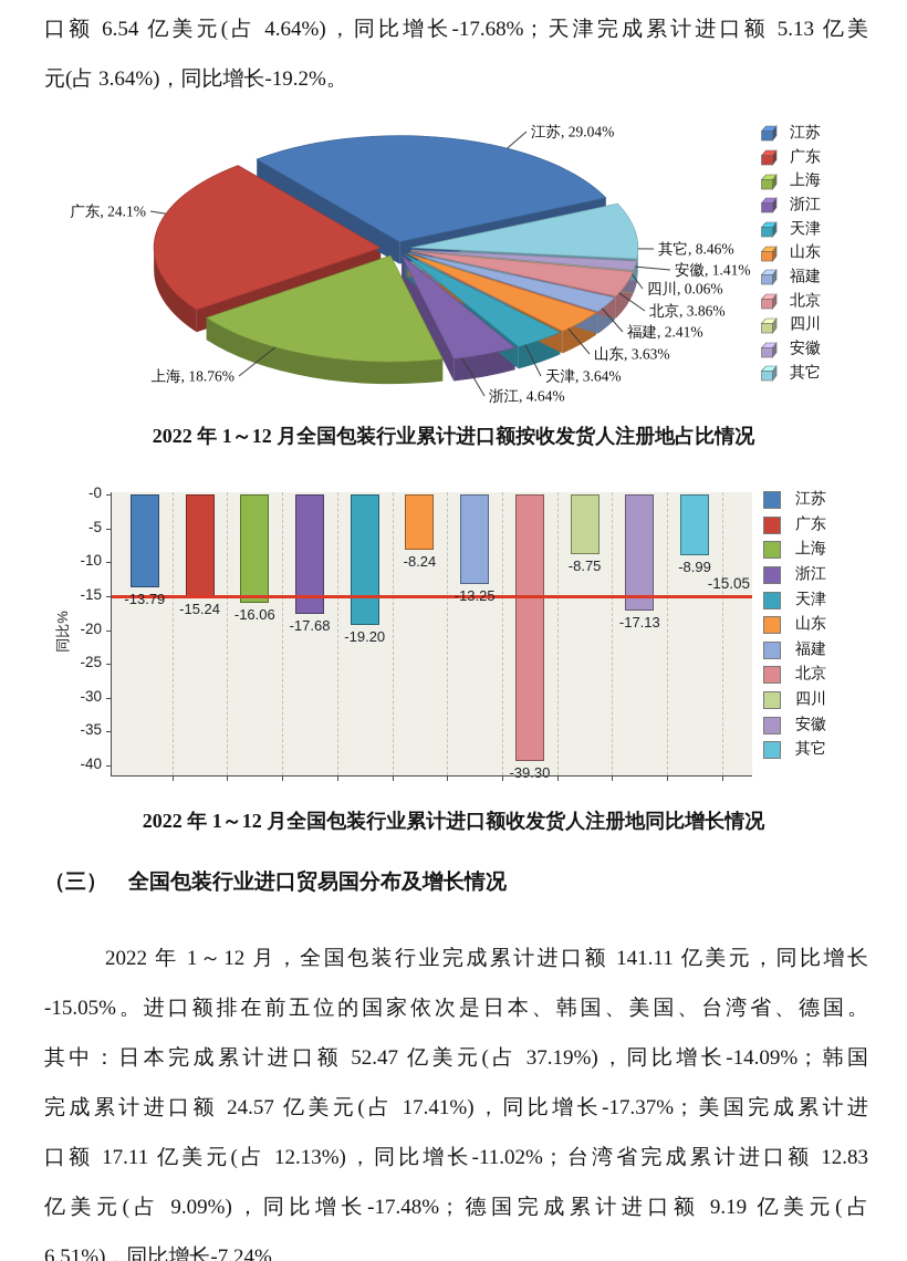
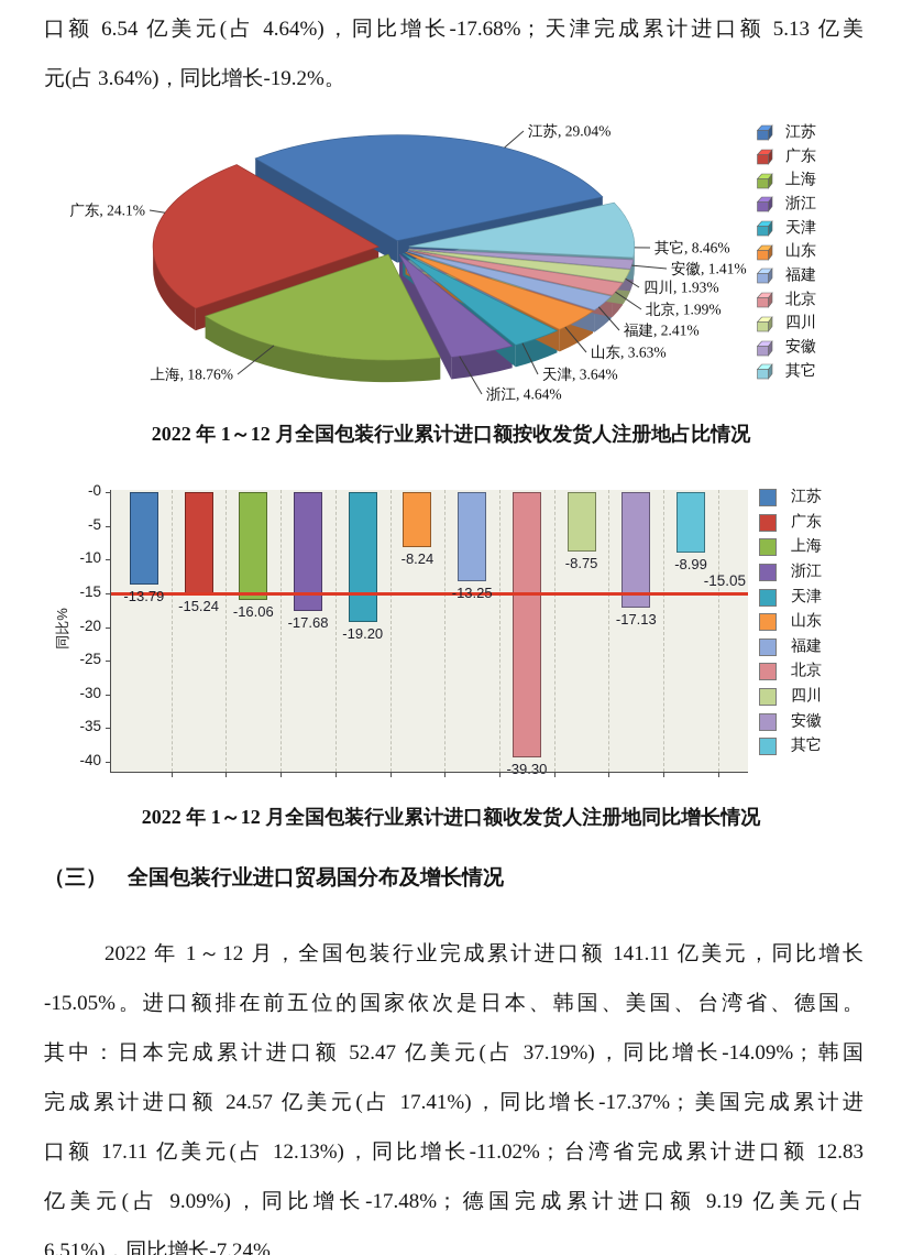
2022 年 1～12 月全国包装行业累计进口额按收发货人注册地占比情况/北京: 3.86% -> 1.99%
2022 年 1～12 月全国包装行业累计进口额按收发货人注册地占比情况/四川: 0.06% -> 1.93%
